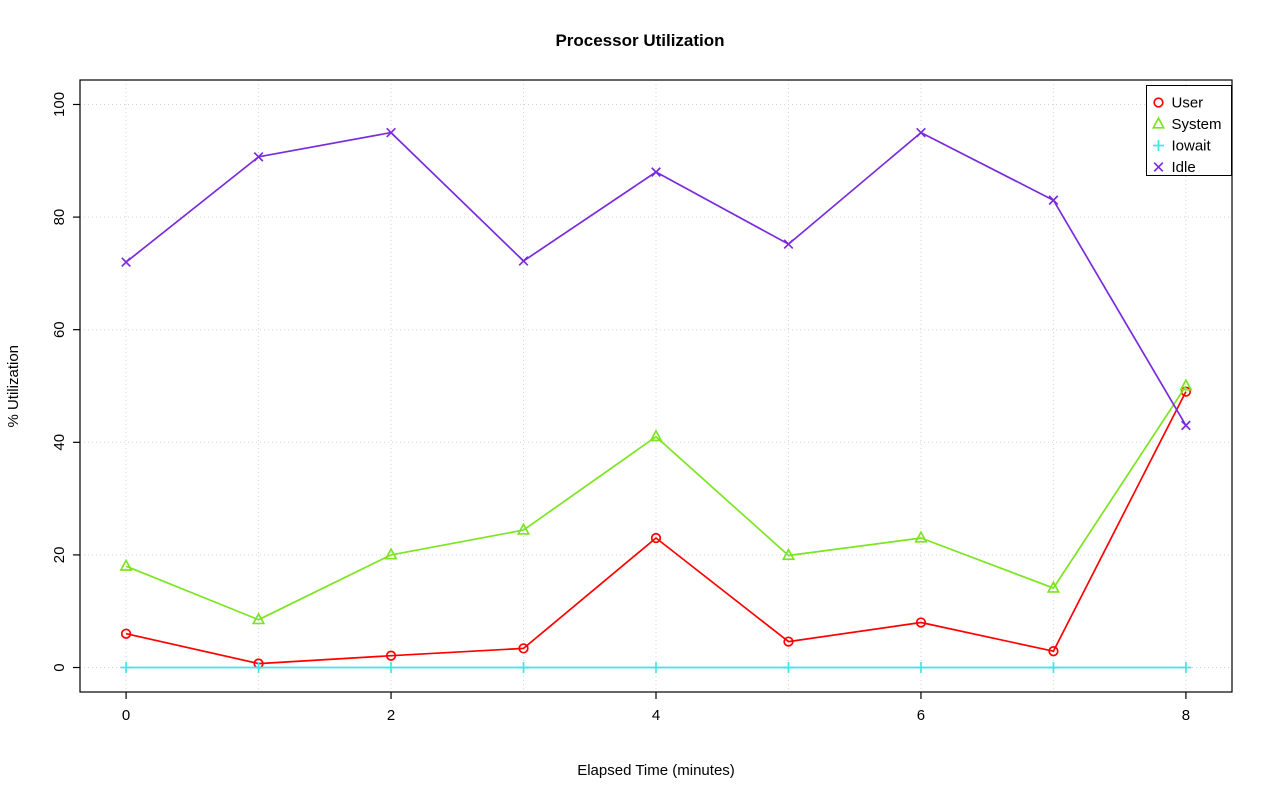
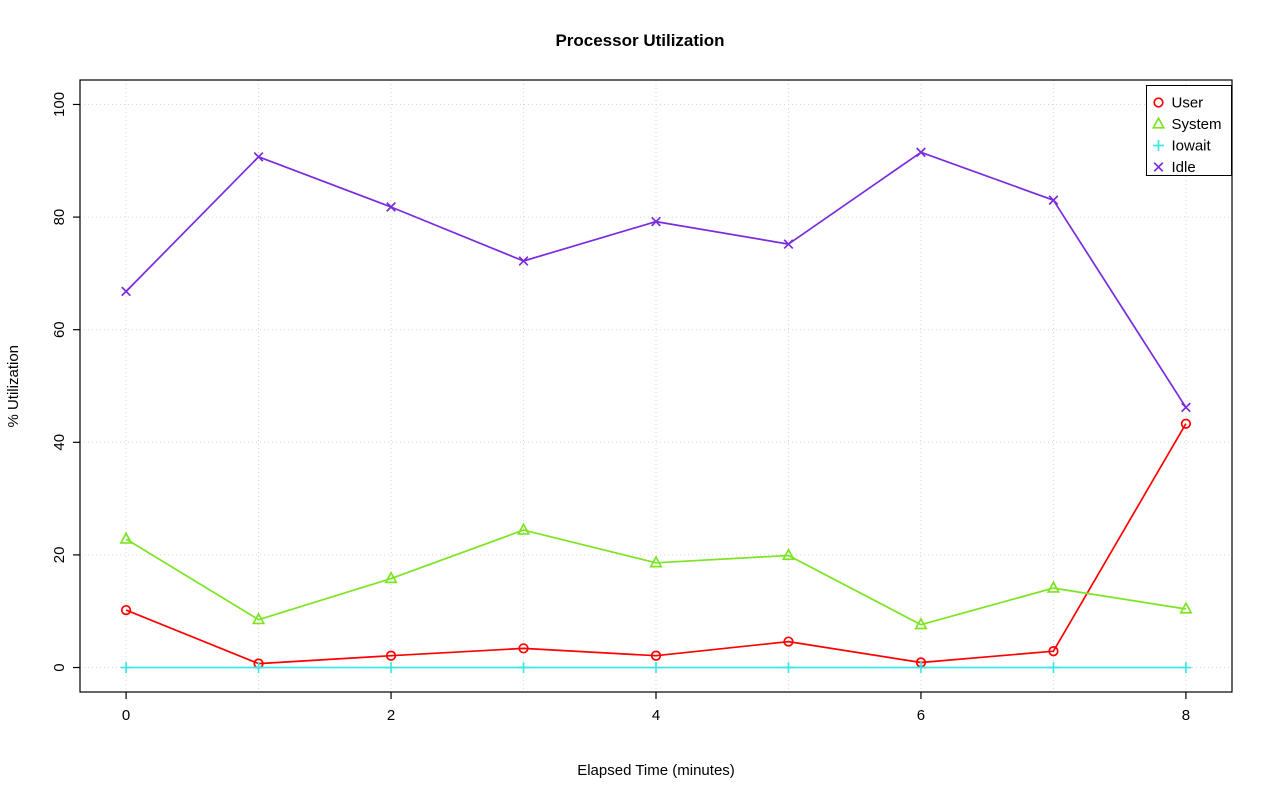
User/0: 6 -> 10
System/0: 18 -> 23
Idle/0: 72 -> 67
System/2: 20 -> 16
Idle/2: 95 -> 82
User/4: 23 -> 2
System/4: 41 -> 19
Idle/4: 88 -> 79
User/6: 8 -> 1
System/6: 23 -> 8
Idle/6: 95 -> 92
User/8: 49 -> 43
System/8: 50 -> 10
Idle/8: 43 -> 46
